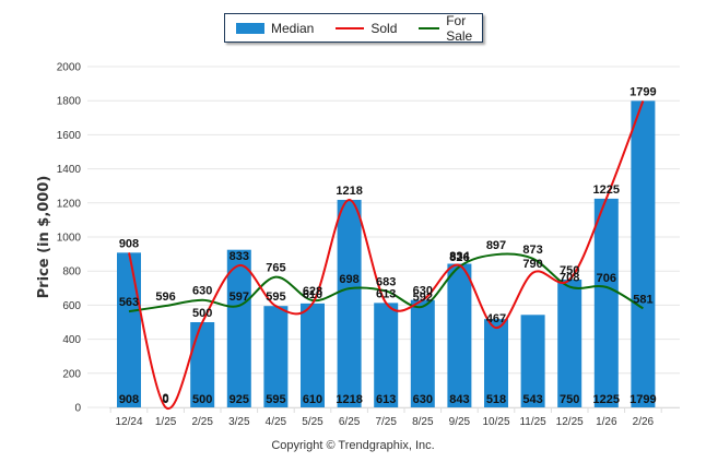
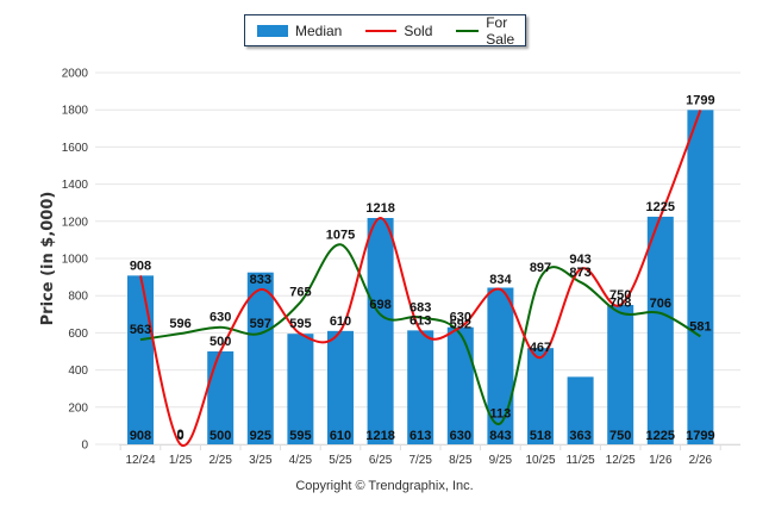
For Sale/5/25: 628 -> 1075
For Sale/9/25: 826 -> 113
Median/11/25: 543 -> 363
Sold/11/25: 790 -> 943
